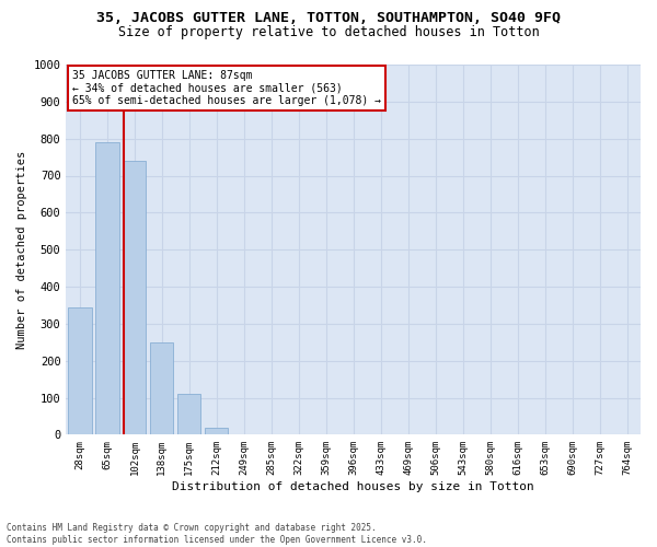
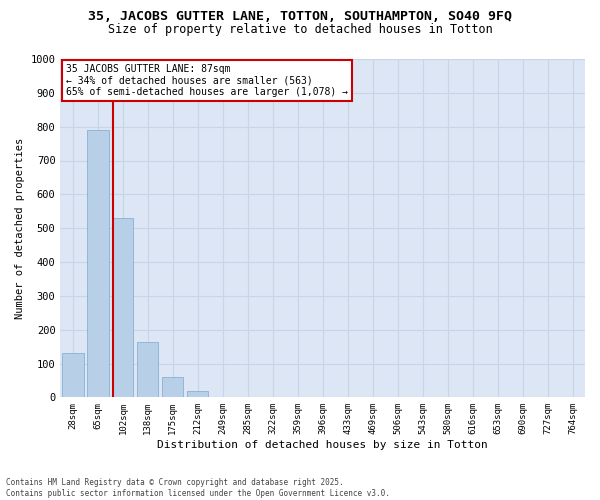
28sqm: 345 -> 130
102sqm: 740 -> 530
138sqm: 250 -> 165
175sqm: 110 -> 60
